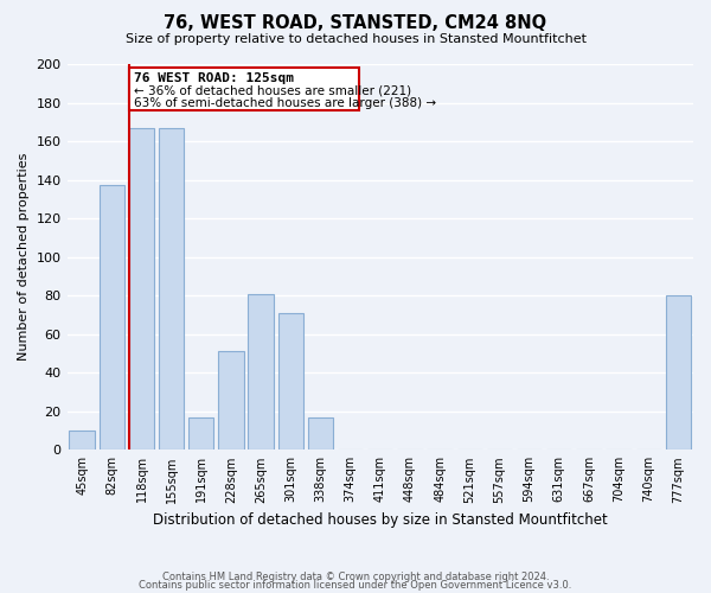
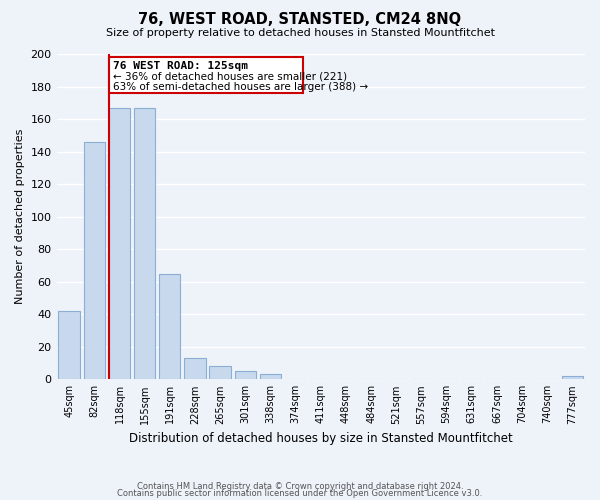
45sqm: 10 -> 42
82sqm: 137 -> 146
191sqm: 17 -> 65
228sqm: 51 -> 13
265sqm: 81 -> 8
301sqm: 71 -> 5
338sqm: 17 -> 3
777sqm: 80 -> 2
